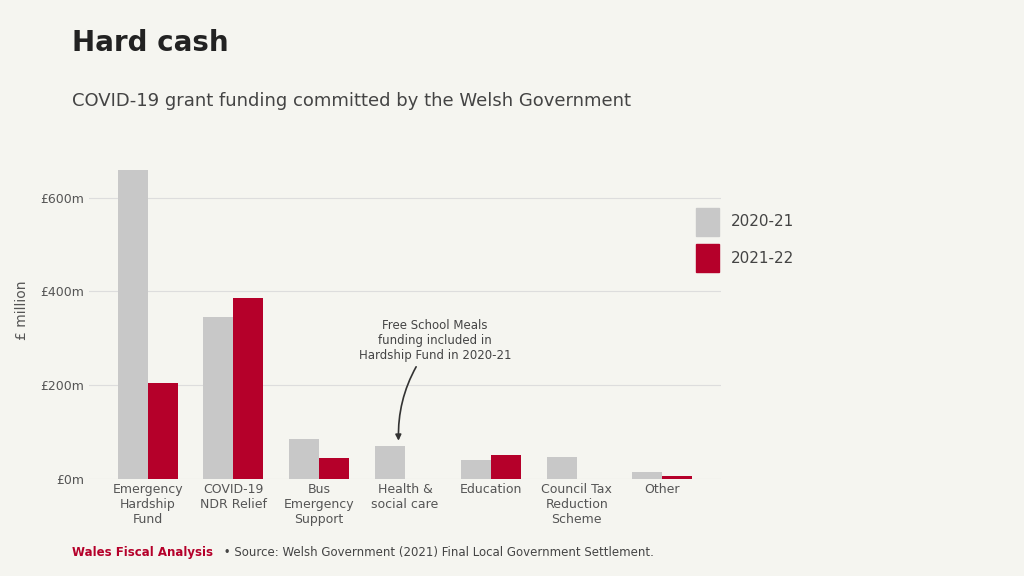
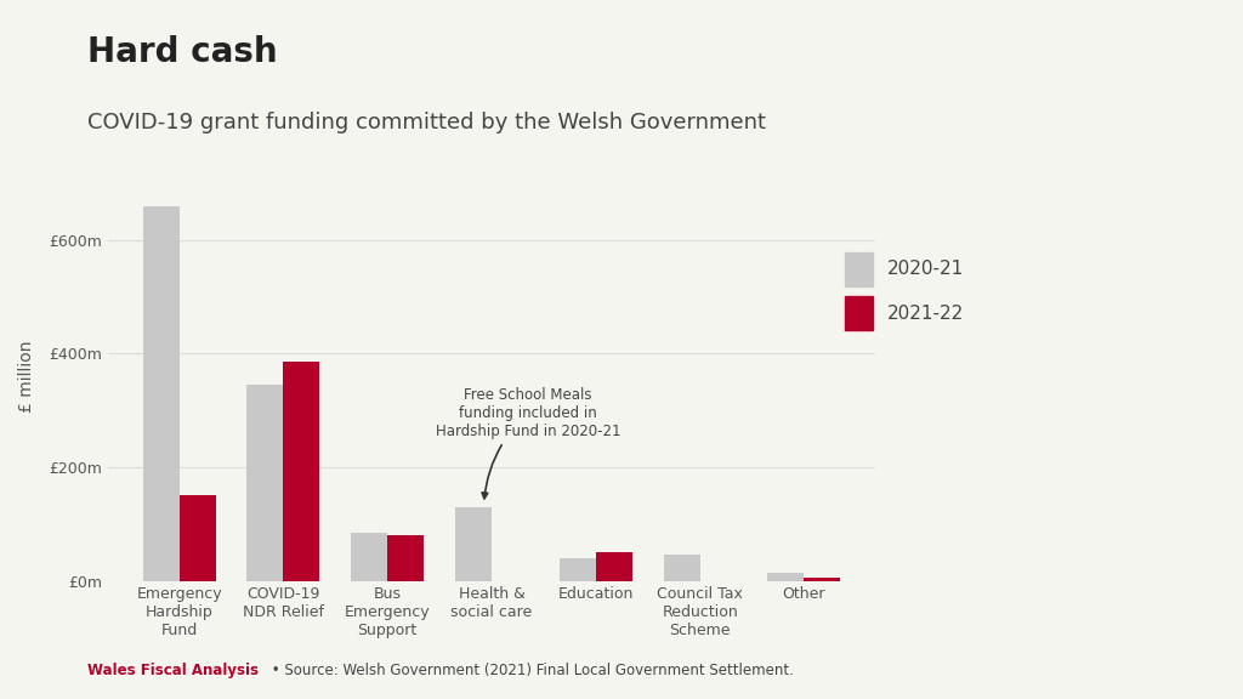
2021-22/Emergency Hardship Fund: £205m -> £150m
2021-22/Bus Emergency Support: £45m -> £80m
2020-21/Health & social care: £70m -> £130m
